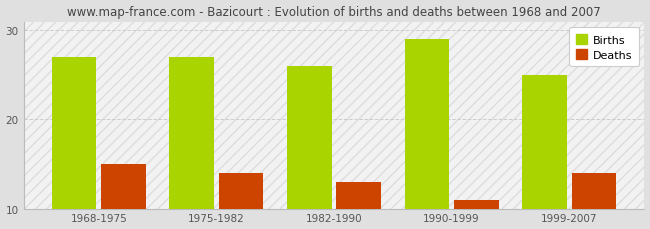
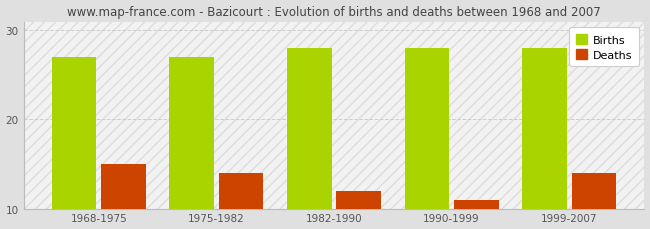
Births/1982-1990: 26 -> 28
Deaths/1982-1990: 13 -> 12
Births/1990-1999: 29 -> 28
Births/1999-2007: 25 -> 28
